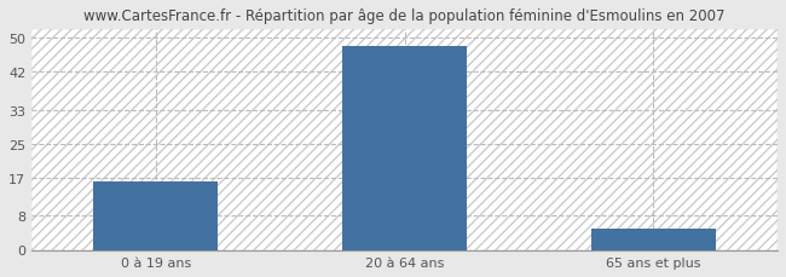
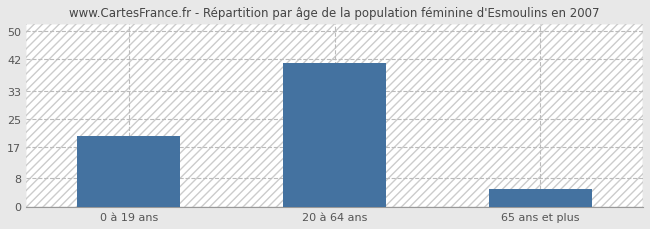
0 à 19 ans: 16 -> 20
20 à 64 ans: 48 -> 41
